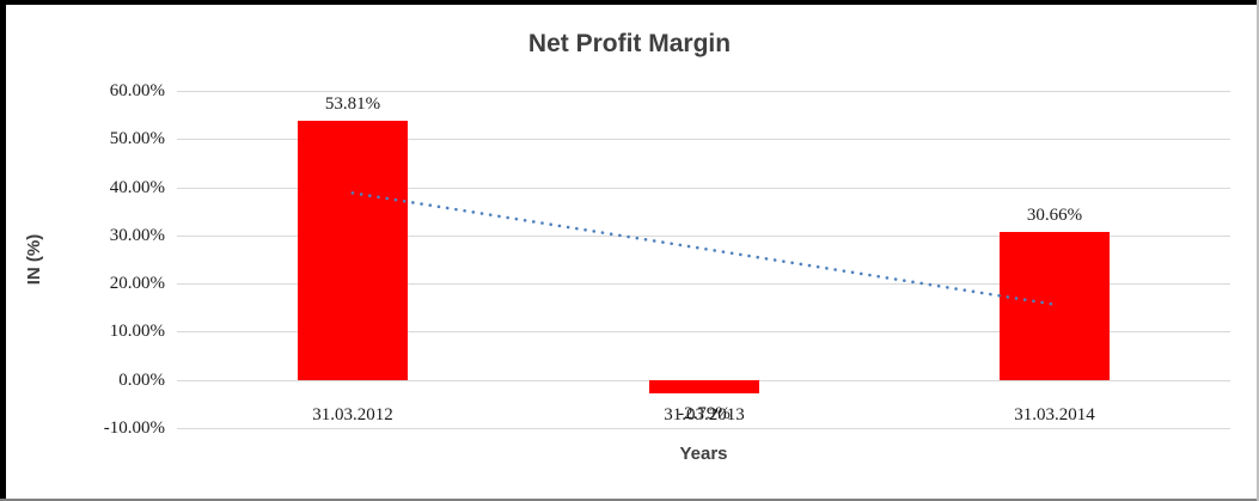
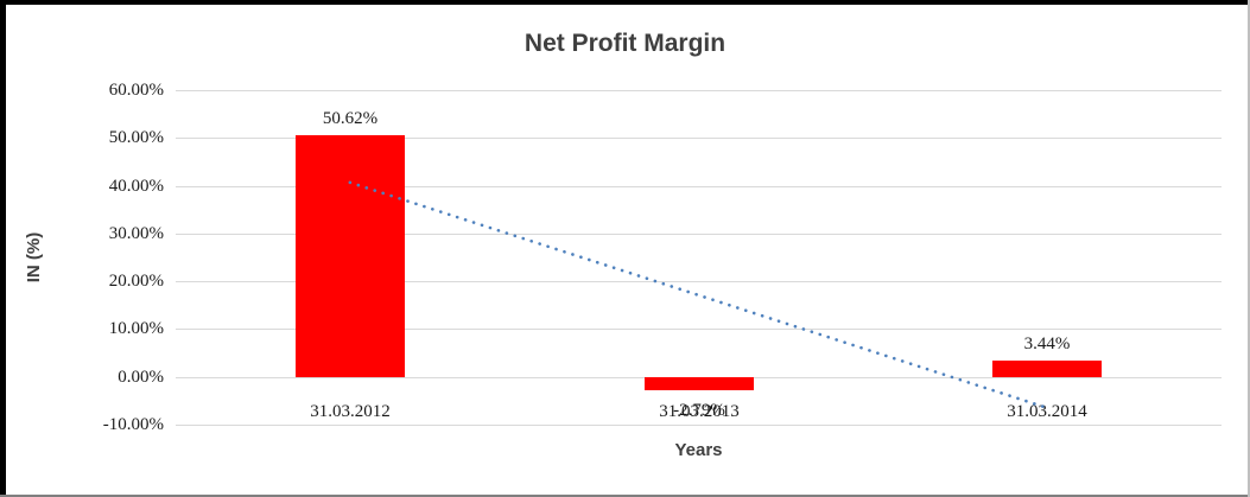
31.03.2012: 53.81% -> 50.62%
31.03.2014: 30.66% -> 3.44%
